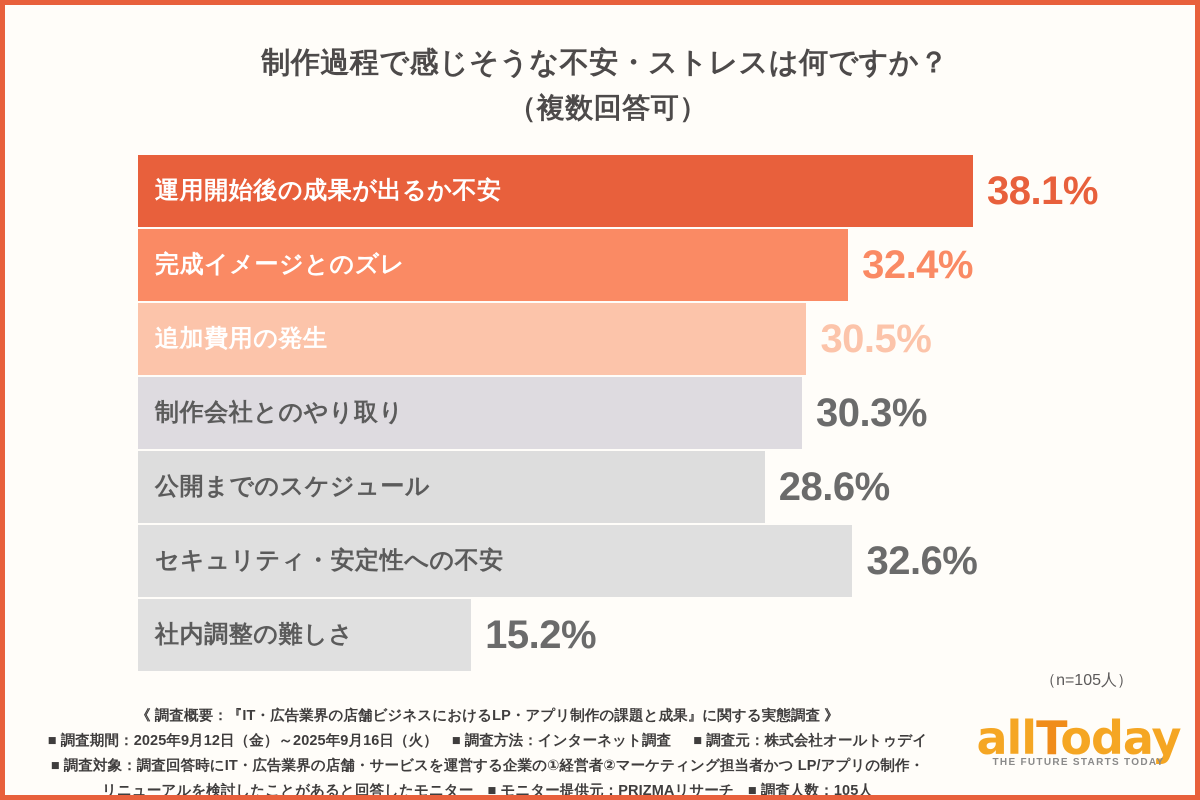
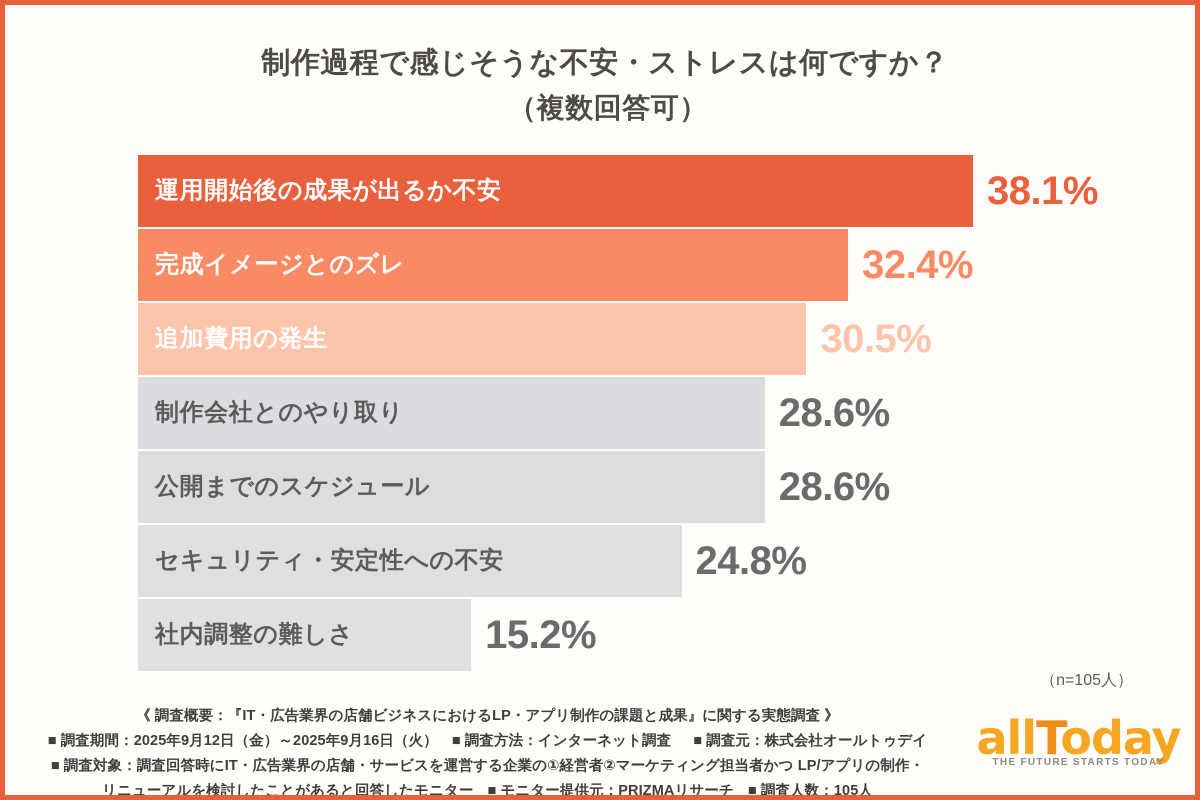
制作会社とのやり取り: 30.3% -> 28.6%
セキュリティ・安定性への不安: 32.6% -> 24.8%
